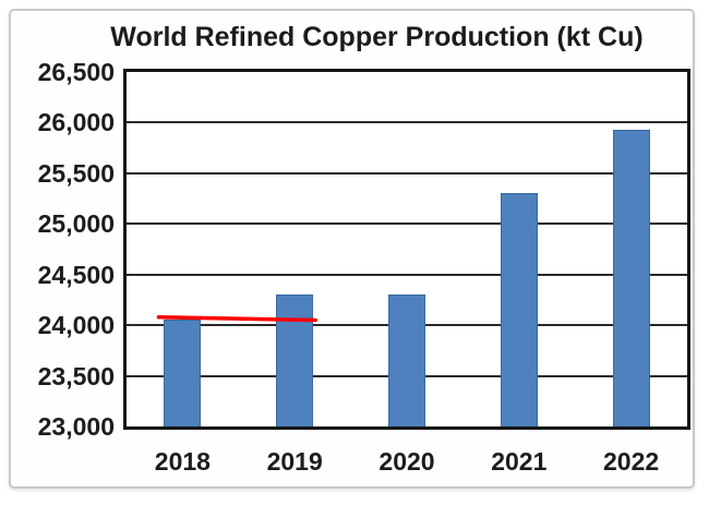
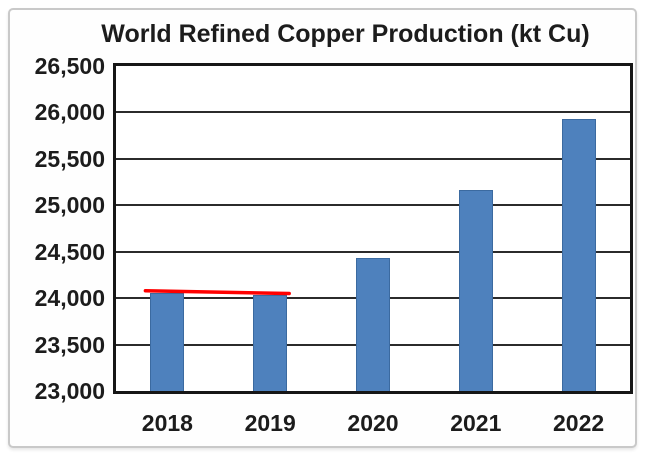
2019: 24300 -> 24000
2020: 24300 -> 24400
2021: 25300 -> 25200
